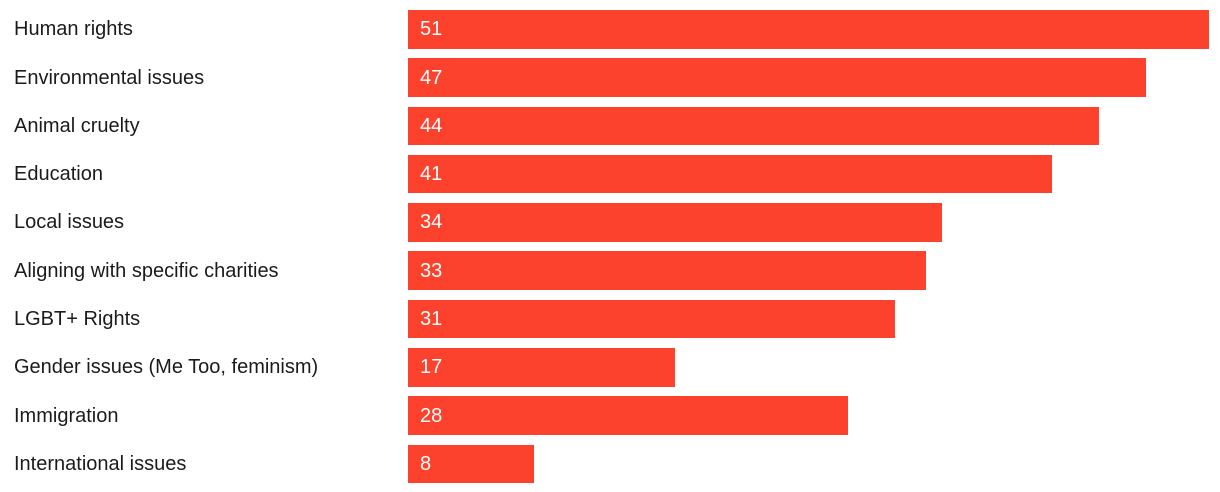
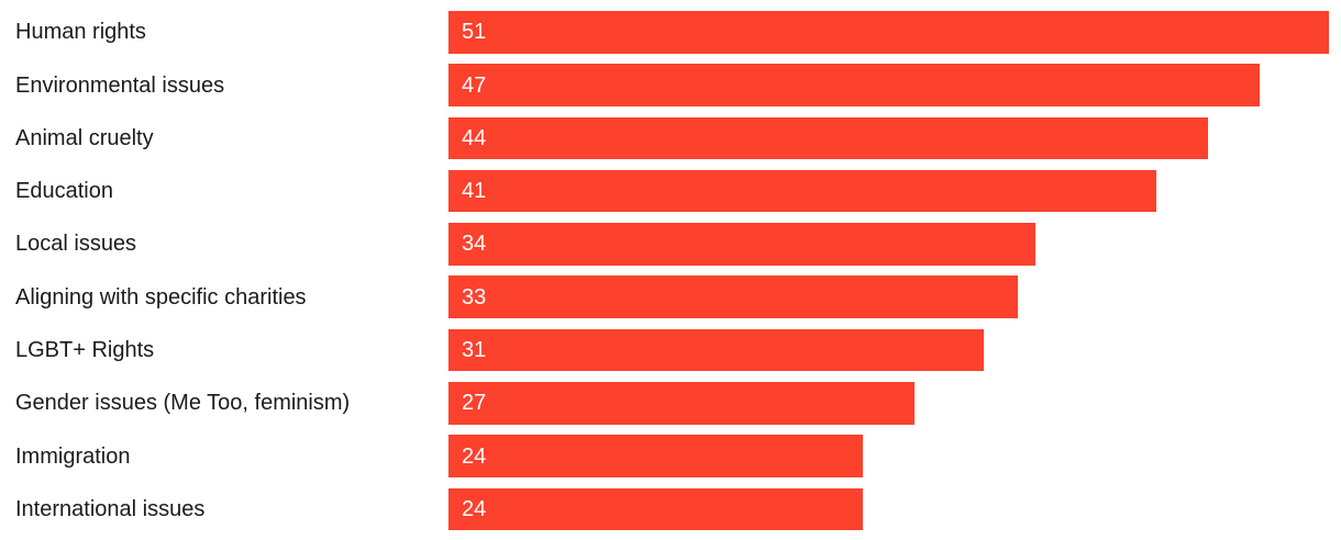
Gender issues (Me Too, feminism): 17 -> 27
Immigration: 28 -> 24
International issues: 8 -> 24
